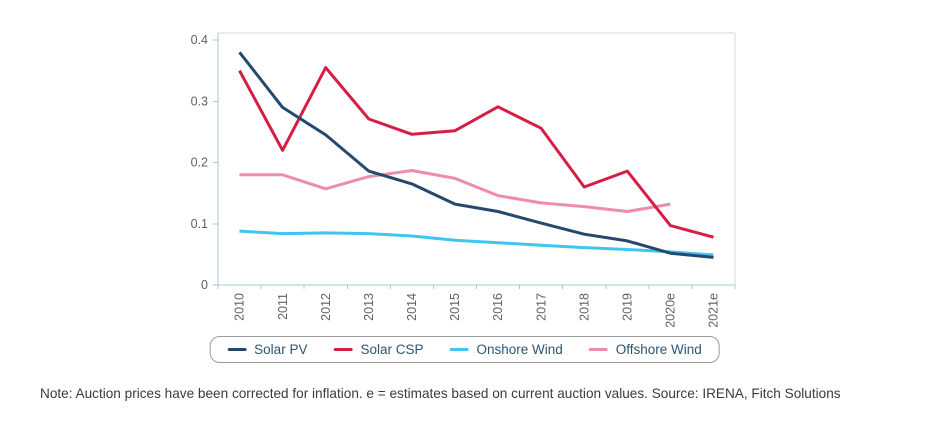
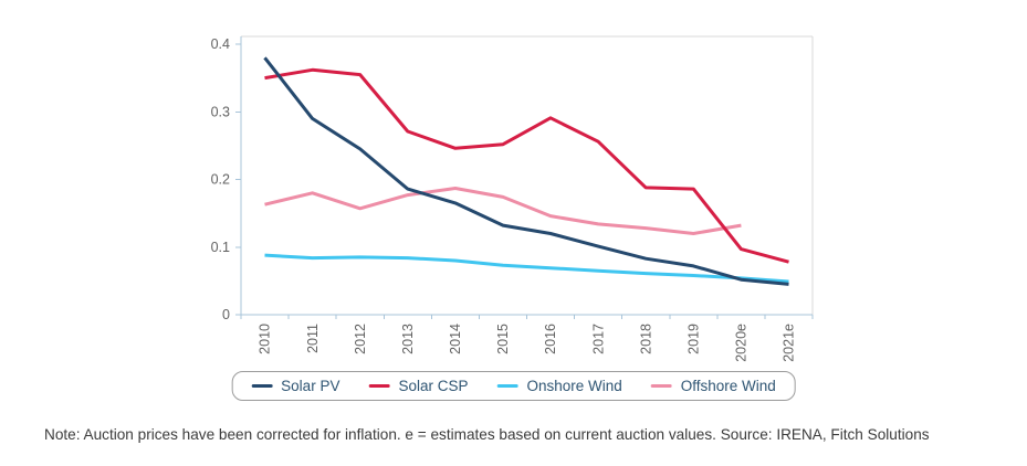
Offshore Wind/2010: 0.18 -> 0.16
Solar CSP/2011: 0.22 -> 0.36
Solar CSP/2018: 0.16 -> 0.19
